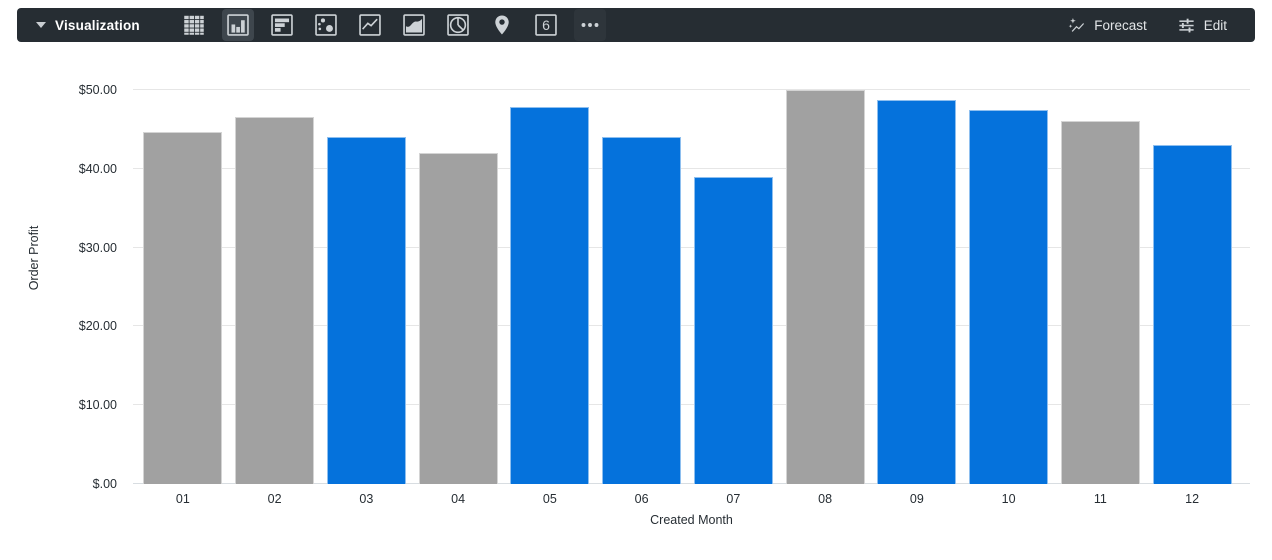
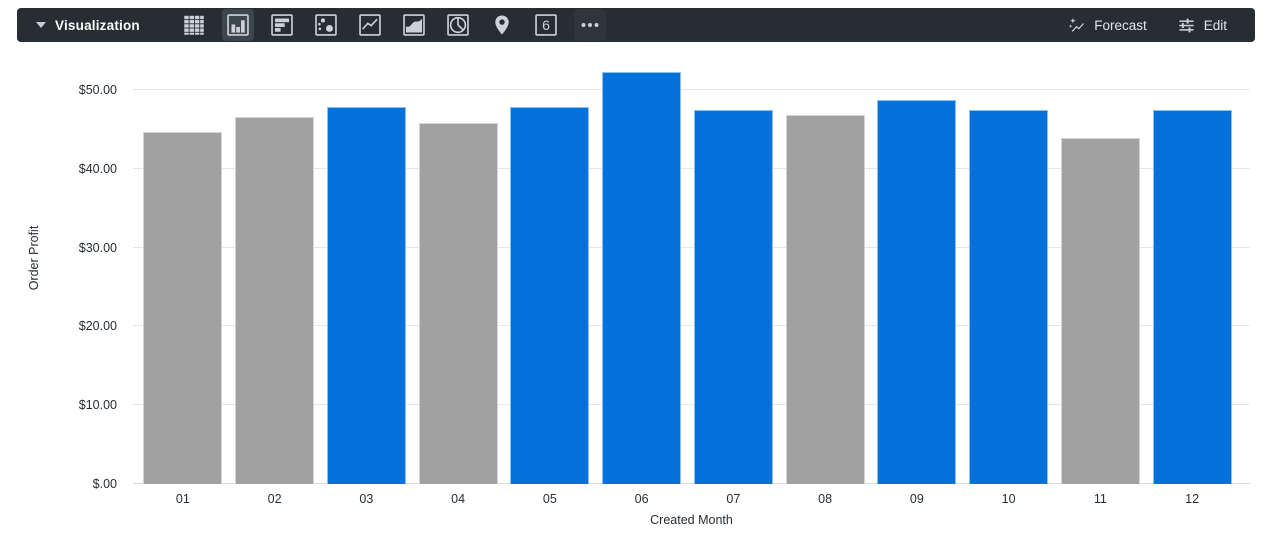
03: $44 -> $48
04: $42 -> $46
06: $44 -> $52
07: $39 -> $48
08: $50 -> $47
11: $46 -> $44
12: $43 -> $48
